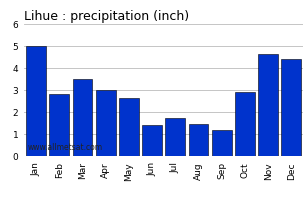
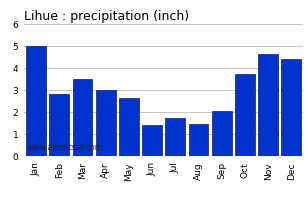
Sep: 1.20 -> 2.05
Oct: 2.90 -> 3.75
